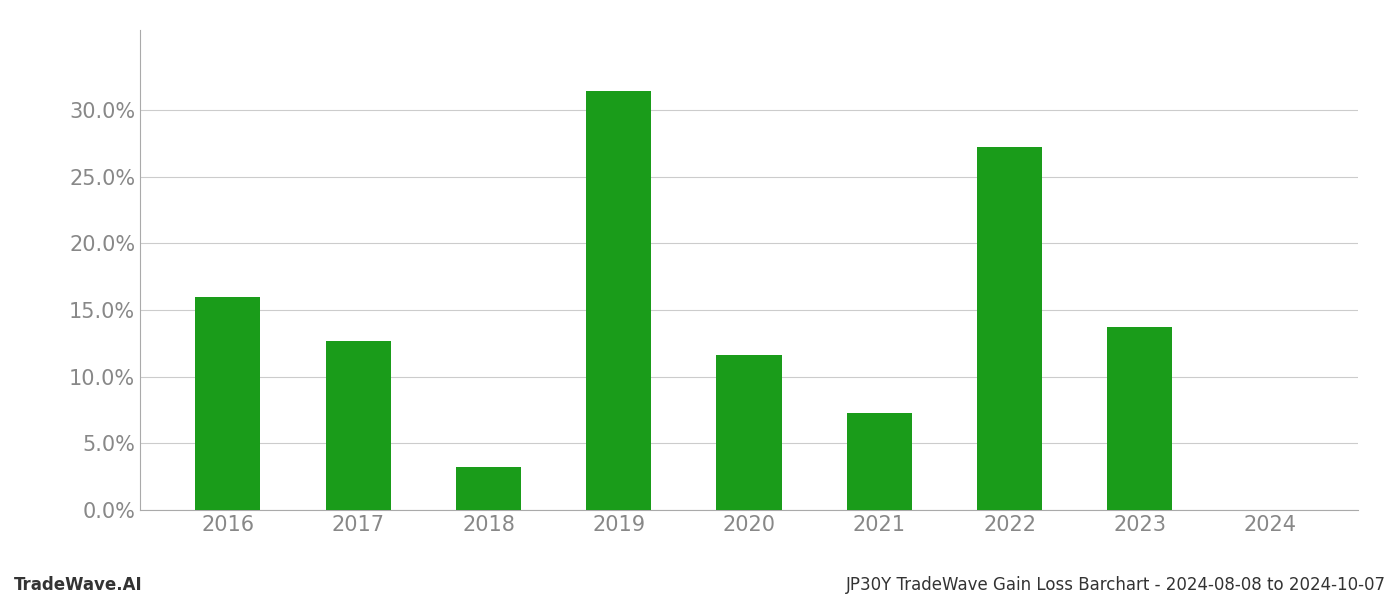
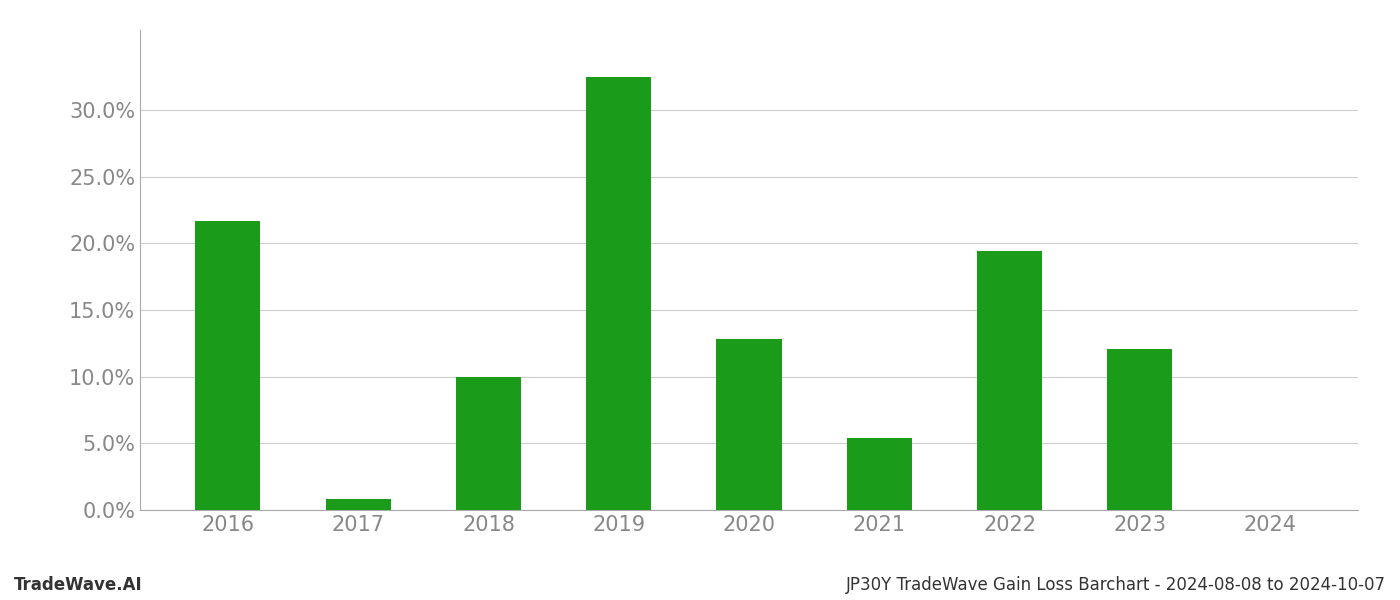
2016: 16.0% -> 21.7%
2017: 12.7% -> 0.8%
2018: 3.2% -> 10.0%
2019: 31.4% -> 32.5%
2020: 11.6% -> 12.8%
2021: 7.3% -> 5.4%
2022: 27.2% -> 19.4%
2023: 13.7% -> 12.1%
